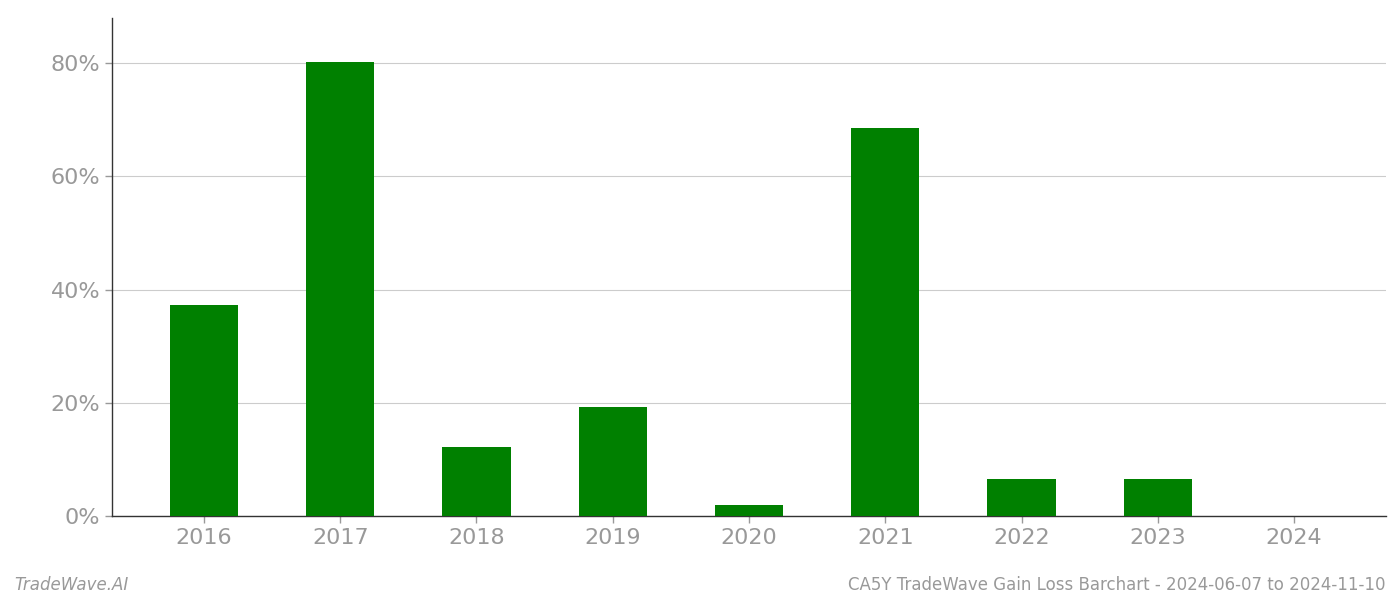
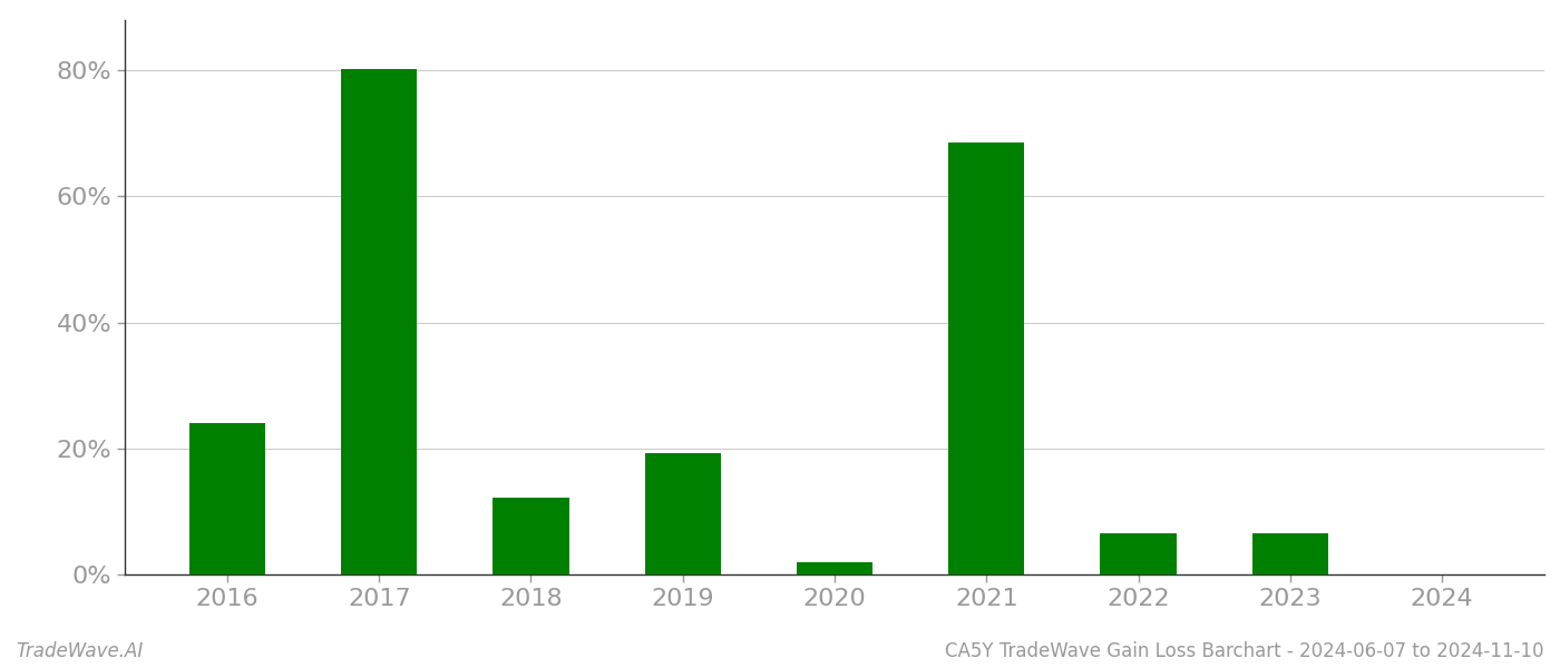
2016: 37.2% -> 24.0%
